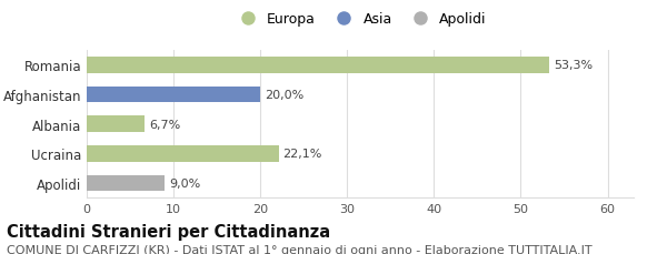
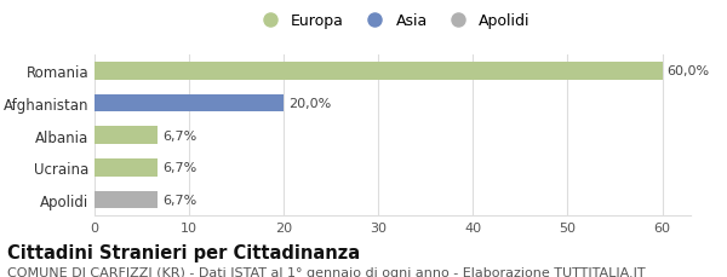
Romania: 53,3% -> 60,0%
Ucraina: 22,1% -> 6,7%
Apolidi: 9,0% -> 6,7%
